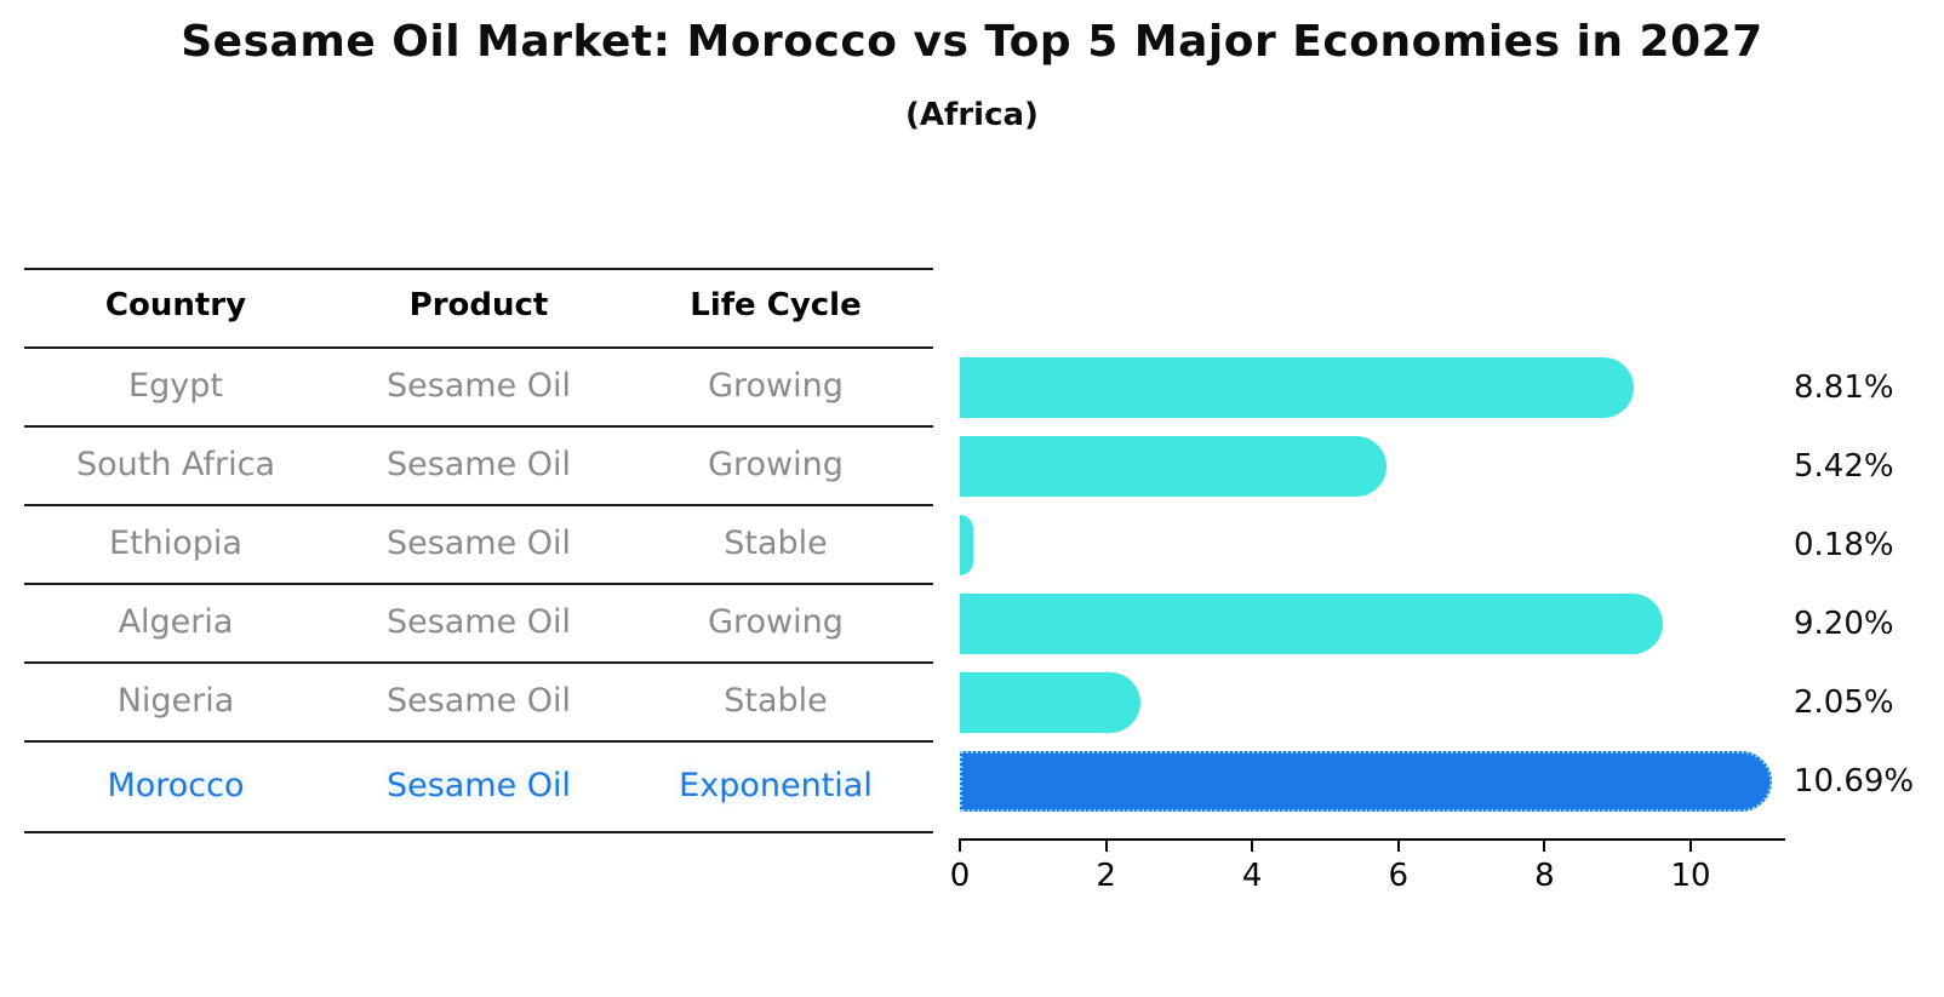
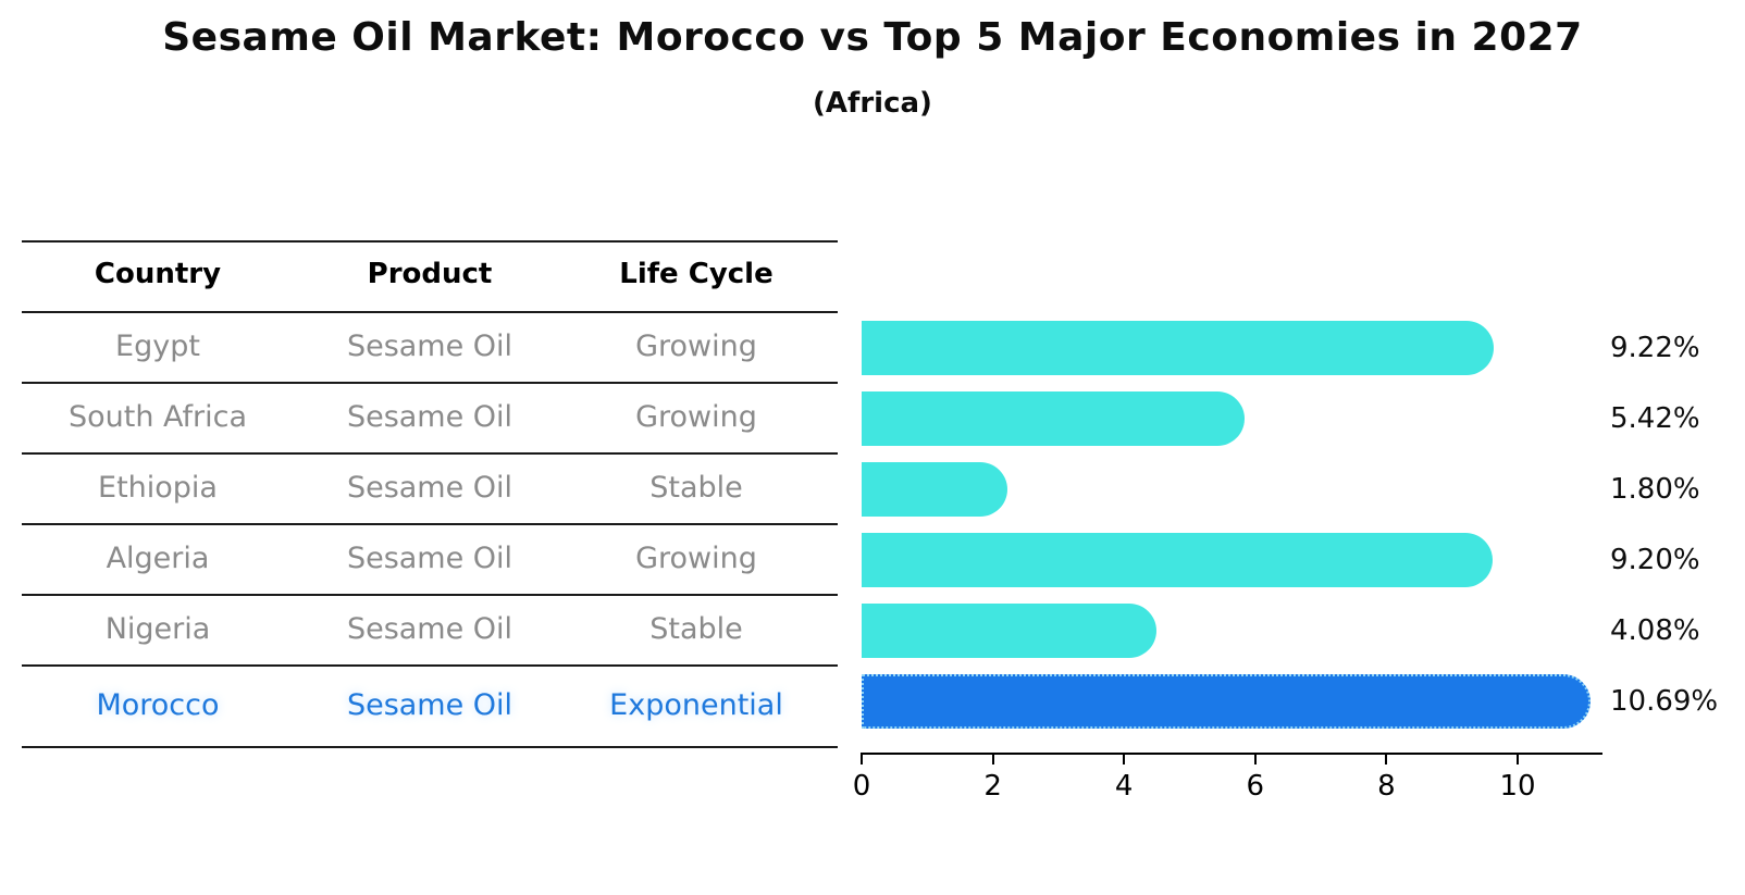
Egypt: 8.81% -> 9.22%
Ethiopia: 0.18% -> 1.80%
Nigeria: 2.05% -> 4.08%
